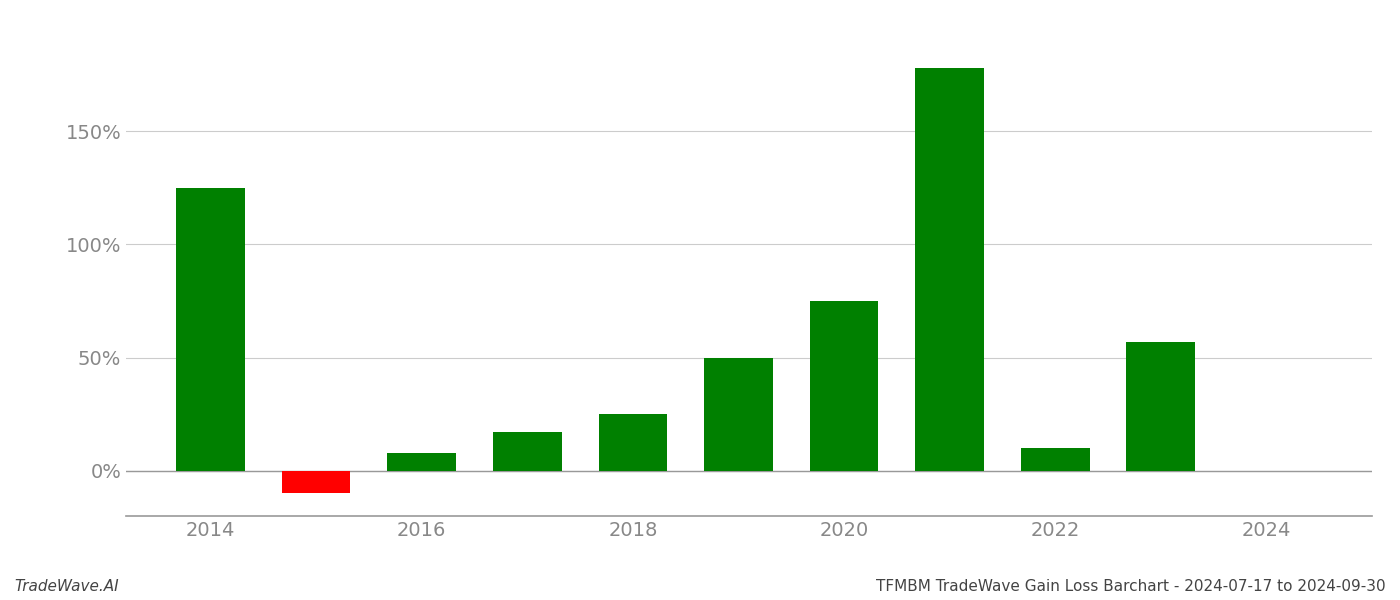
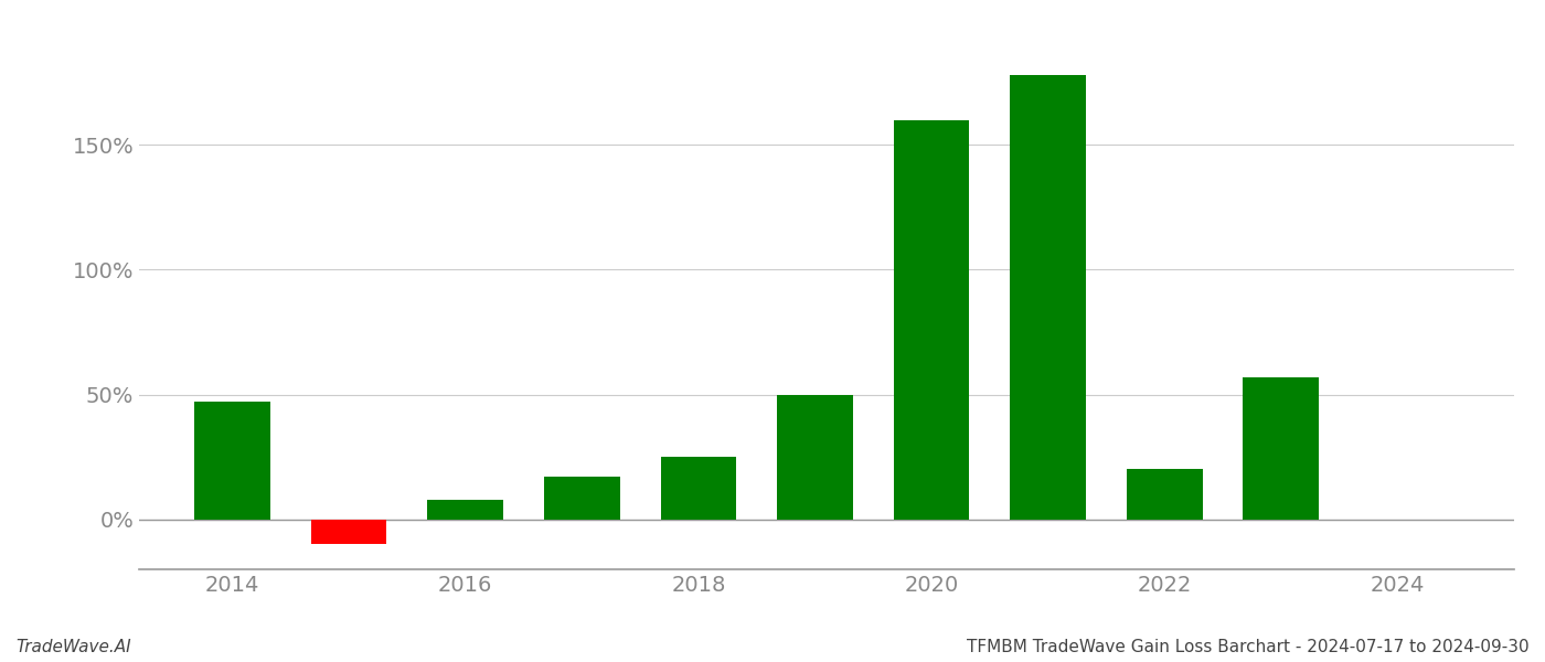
2014: 125% -> 47%
2020: 75% -> 160%
2022: 10% -> 20%
